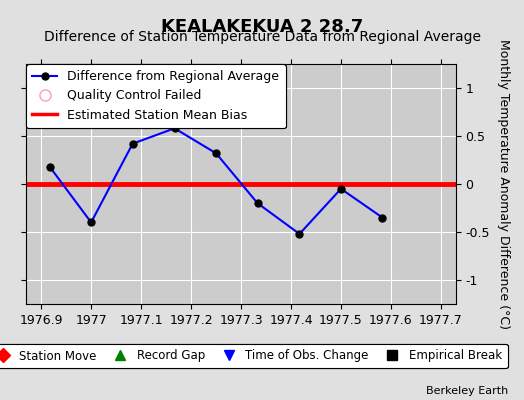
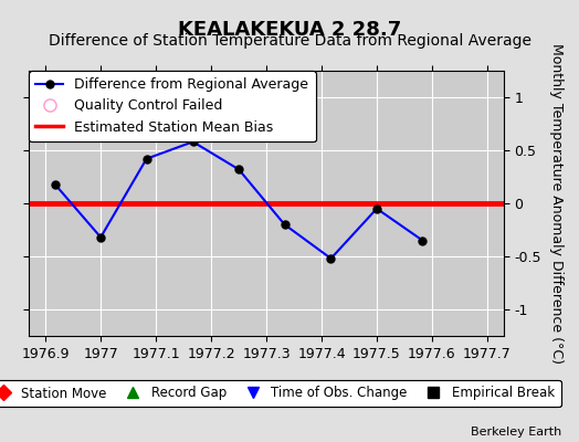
1977: -0.40 -> -0.32
